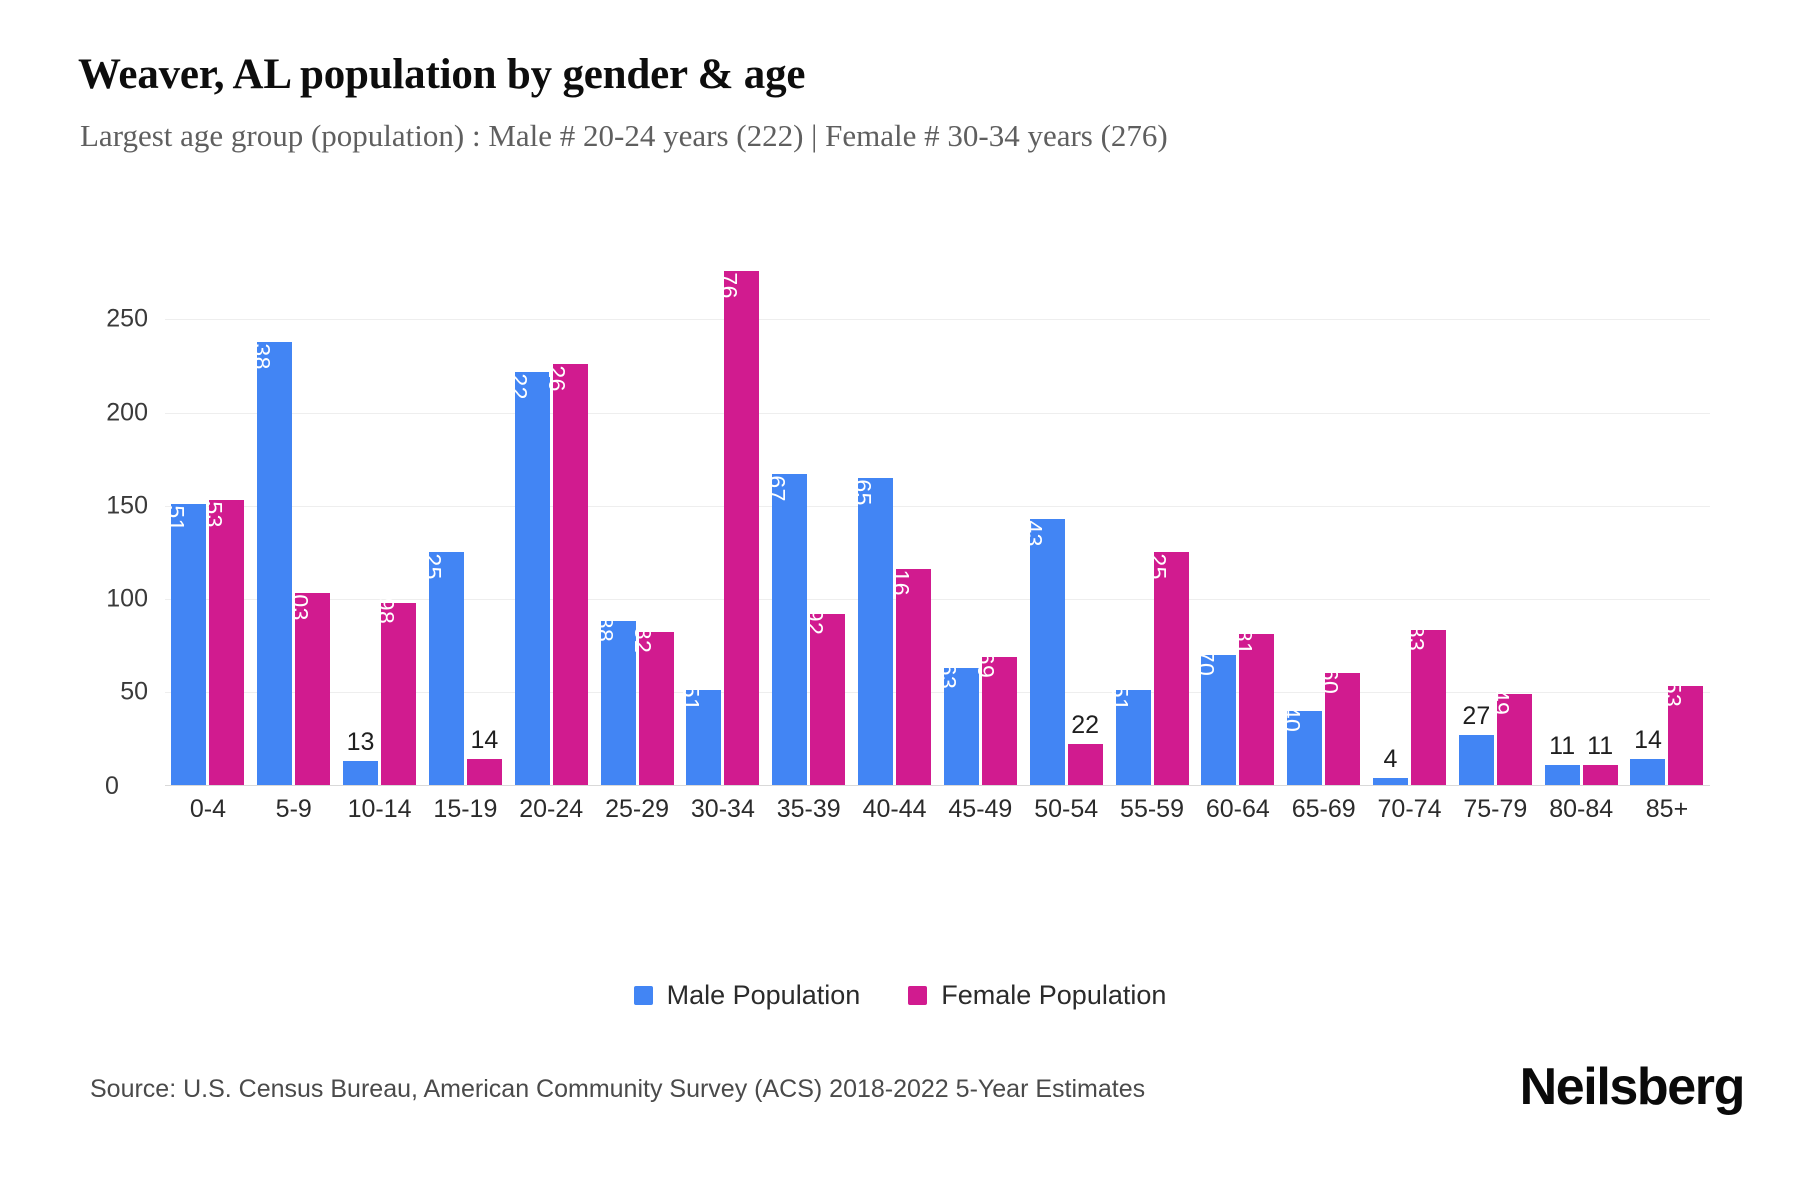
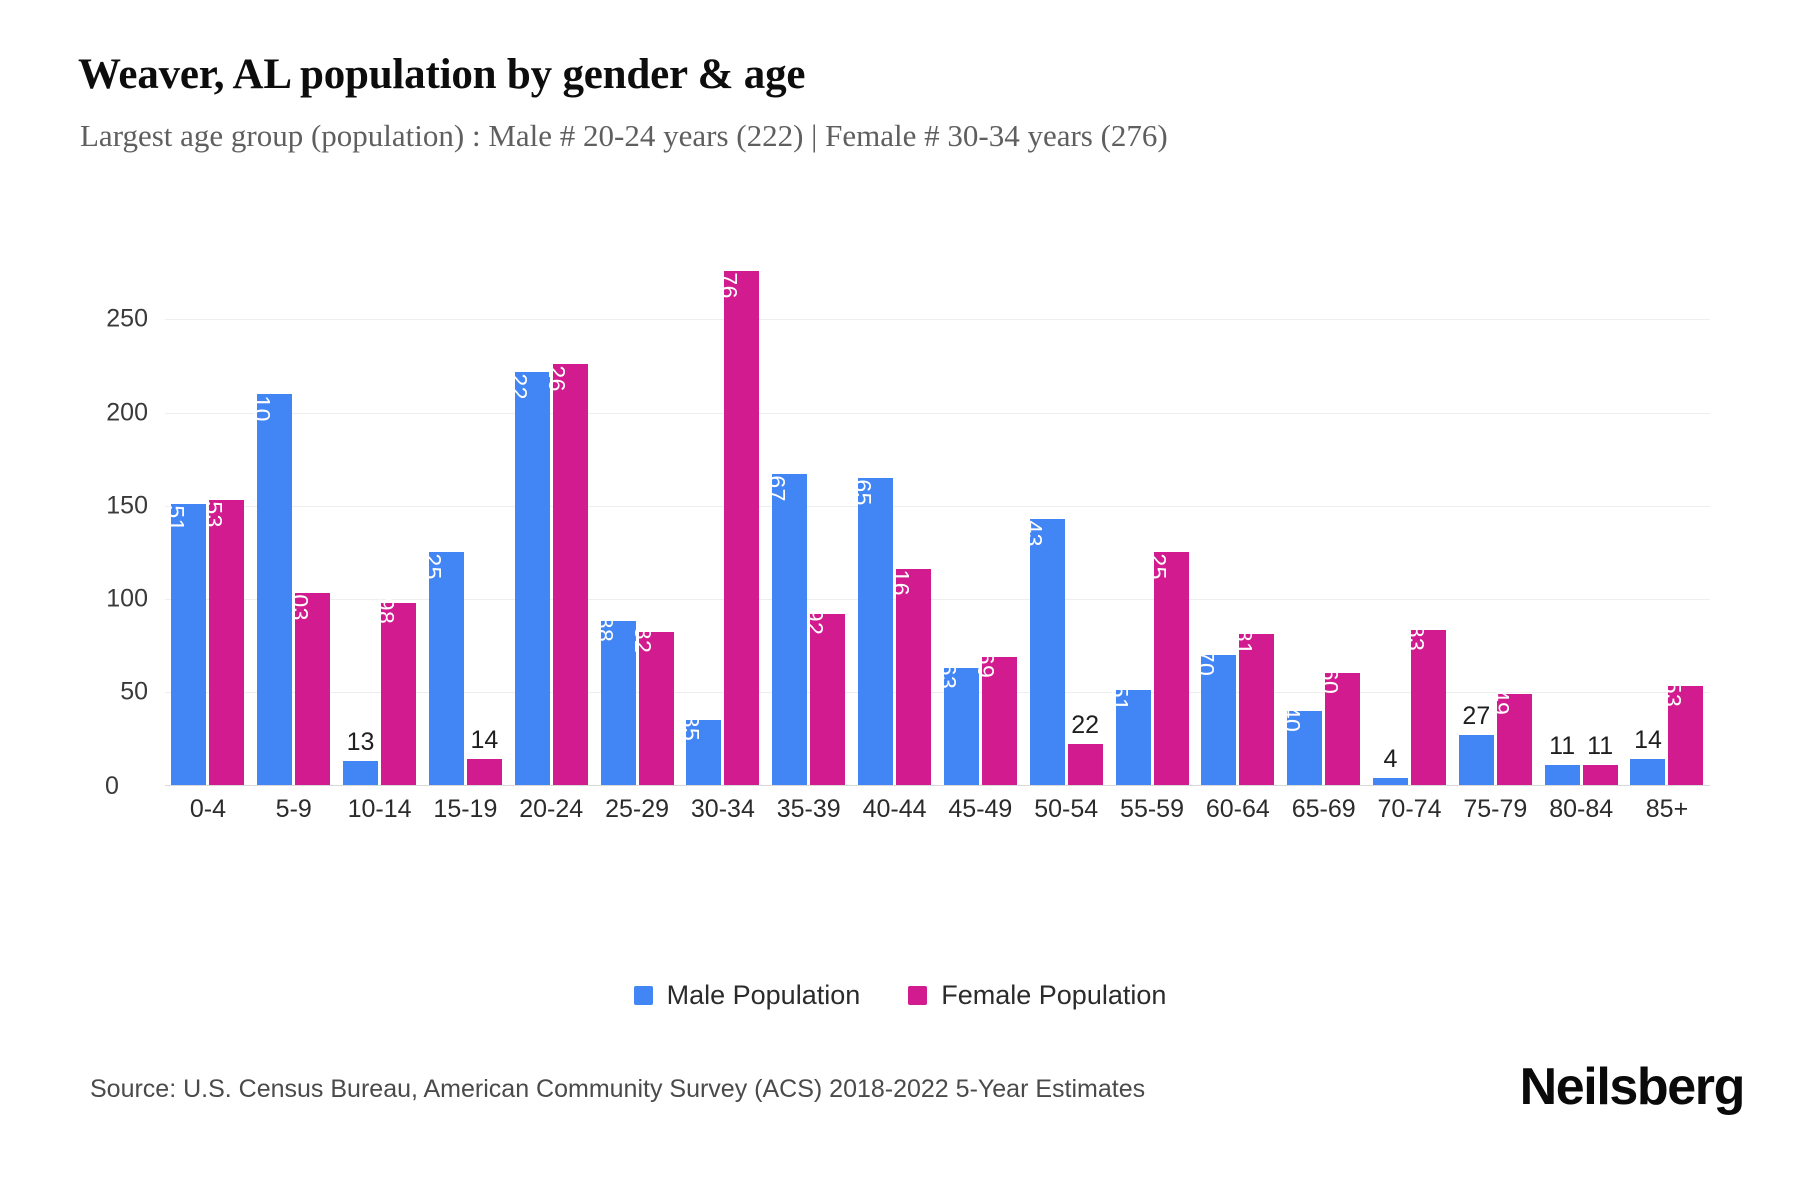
Male Population/5-9: 238 -> 210
Male Population/30-34: 51 -> 35
